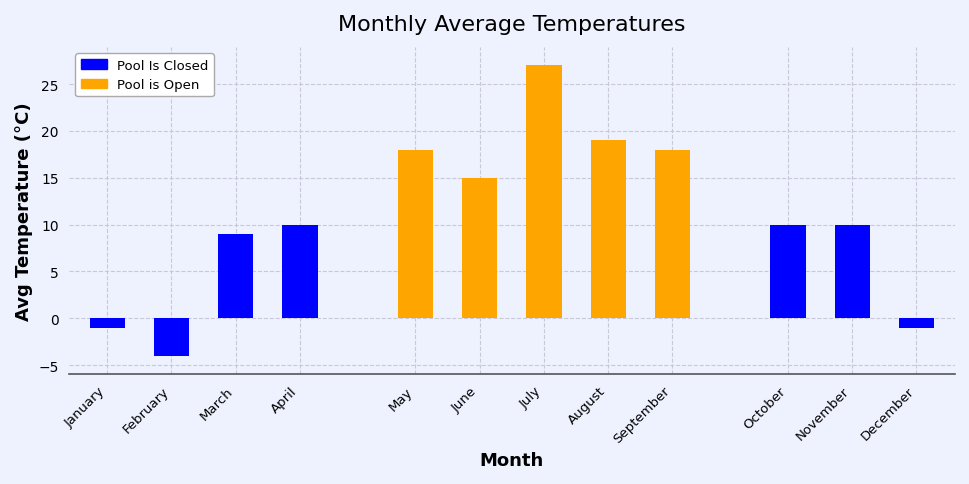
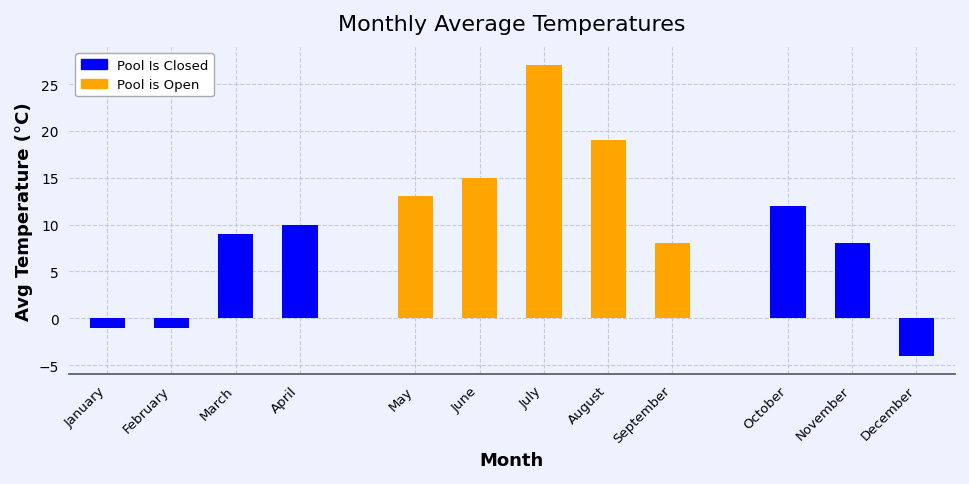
February: -4 -> -1
May: 18 -> 13
September: 18 -> 8
October: 10 -> 12
November: 10 -> 8
December: -1 -> -4
